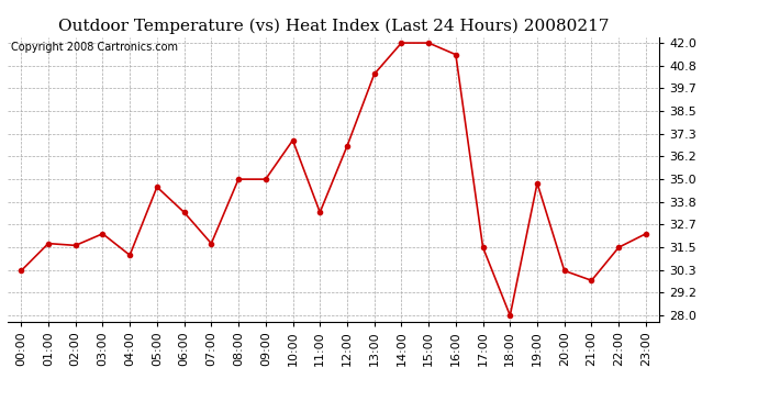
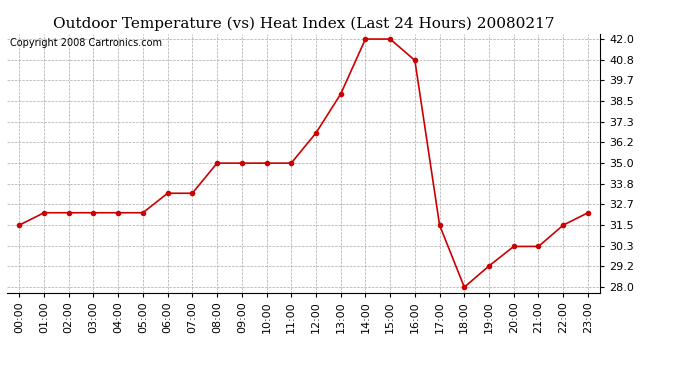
00:00: 30.3 -> 31.5
01:00: 31.7 -> 32.2
02:00: 31.6 -> 32.2
04:00: 31.1 -> 32.2
05:00: 34.6 -> 32.2
07:00: 31.7 -> 33.3
10:00: 37.0 -> 35.0
11:00: 33.3 -> 35.0
13:00: 40.4 -> 38.9
16:00: 41.4 -> 40.8
19:00: 34.8 -> 29.2
21:00: 29.8 -> 30.3
